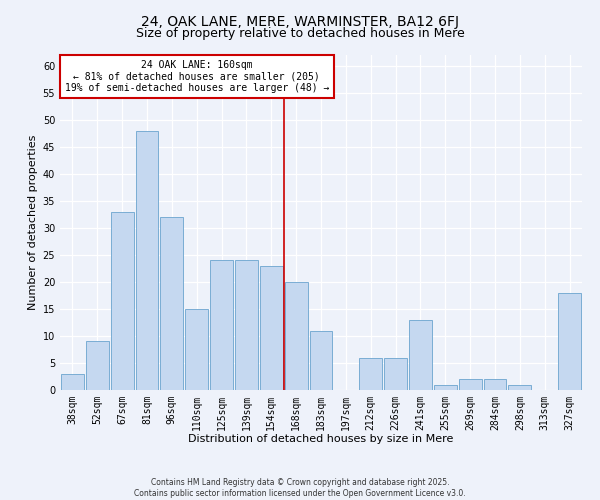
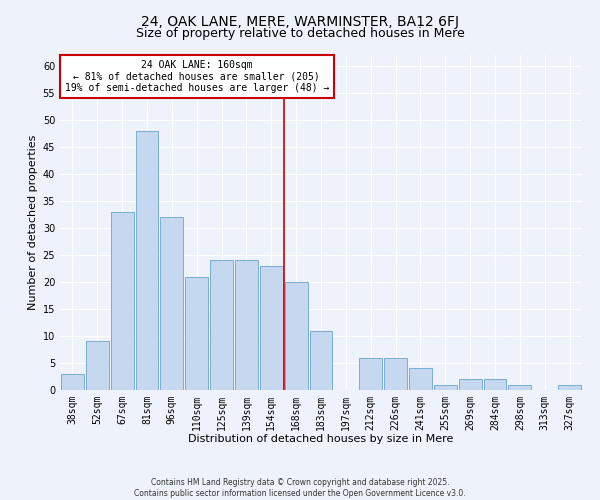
110sqm: 15 -> 21
241sqm: 13 -> 4
327sqm: 18 -> 1
